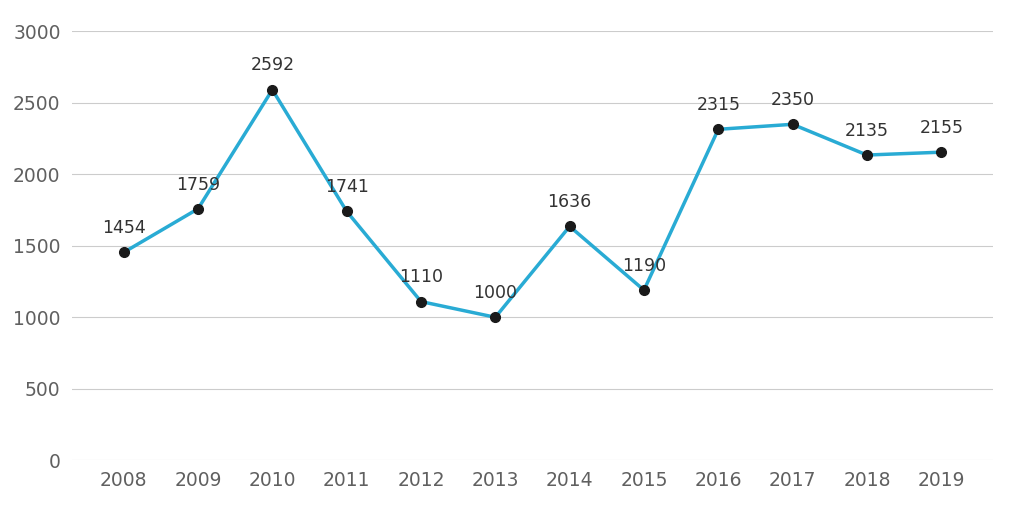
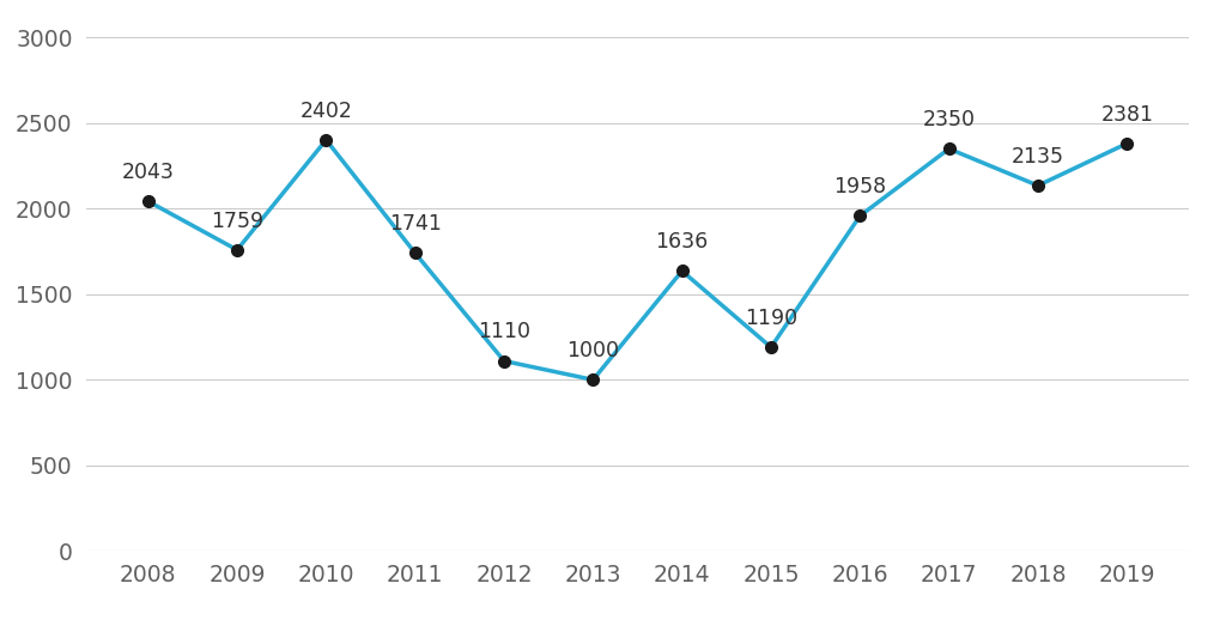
2008: 1454 -> 2043
2010: 2592 -> 2402
2016: 2315 -> 1958
2019: 2155 -> 2381
